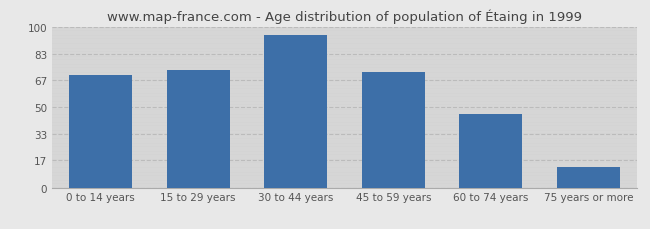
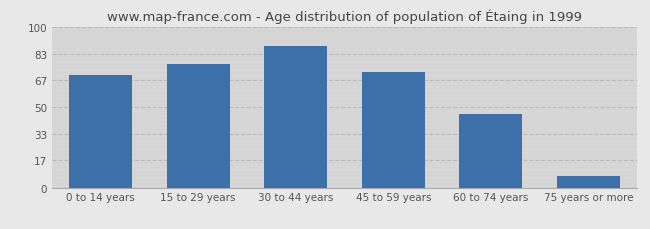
15 to 29 years: 73 -> 77
30 to 44 years: 95 -> 88
75 years or more: 13 -> 7
